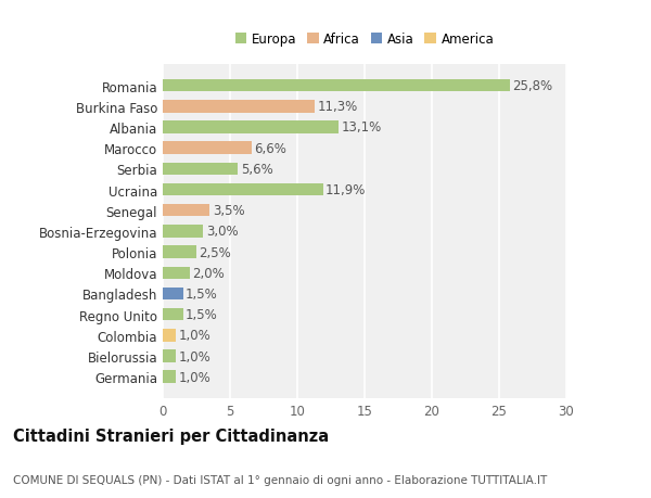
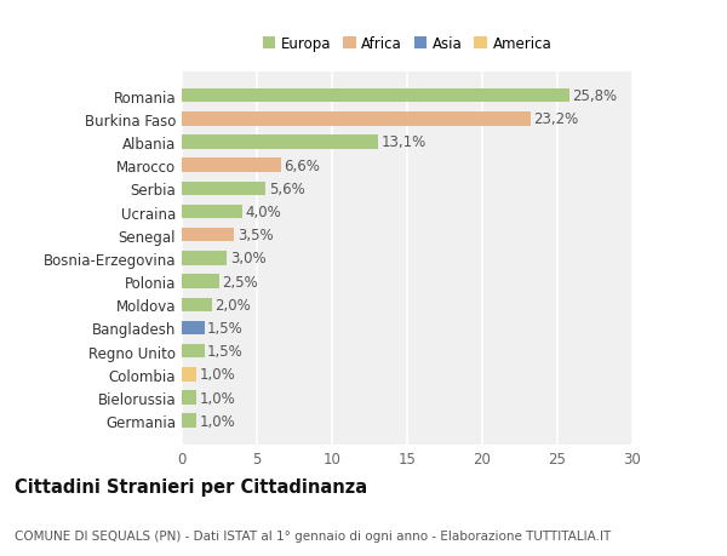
Burkina Faso: 11,3% -> 23,2%
Ucraina: 11,9% -> 4,0%
